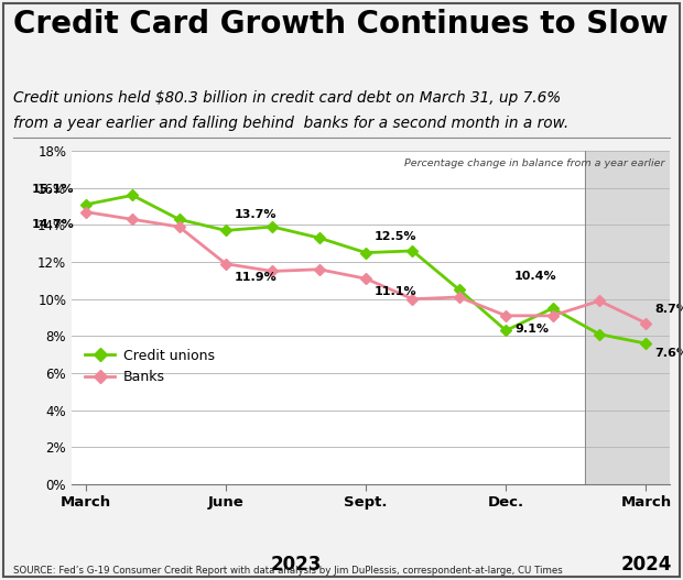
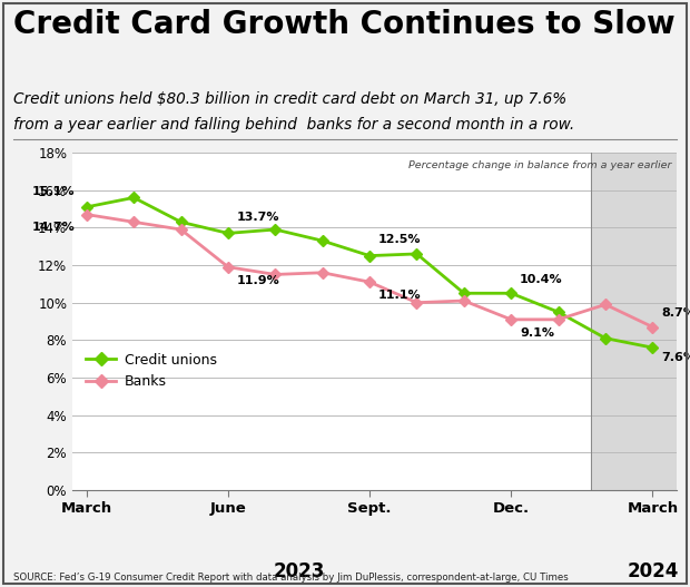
Credit unions/Dec.: 8.3% -> 10.5%
